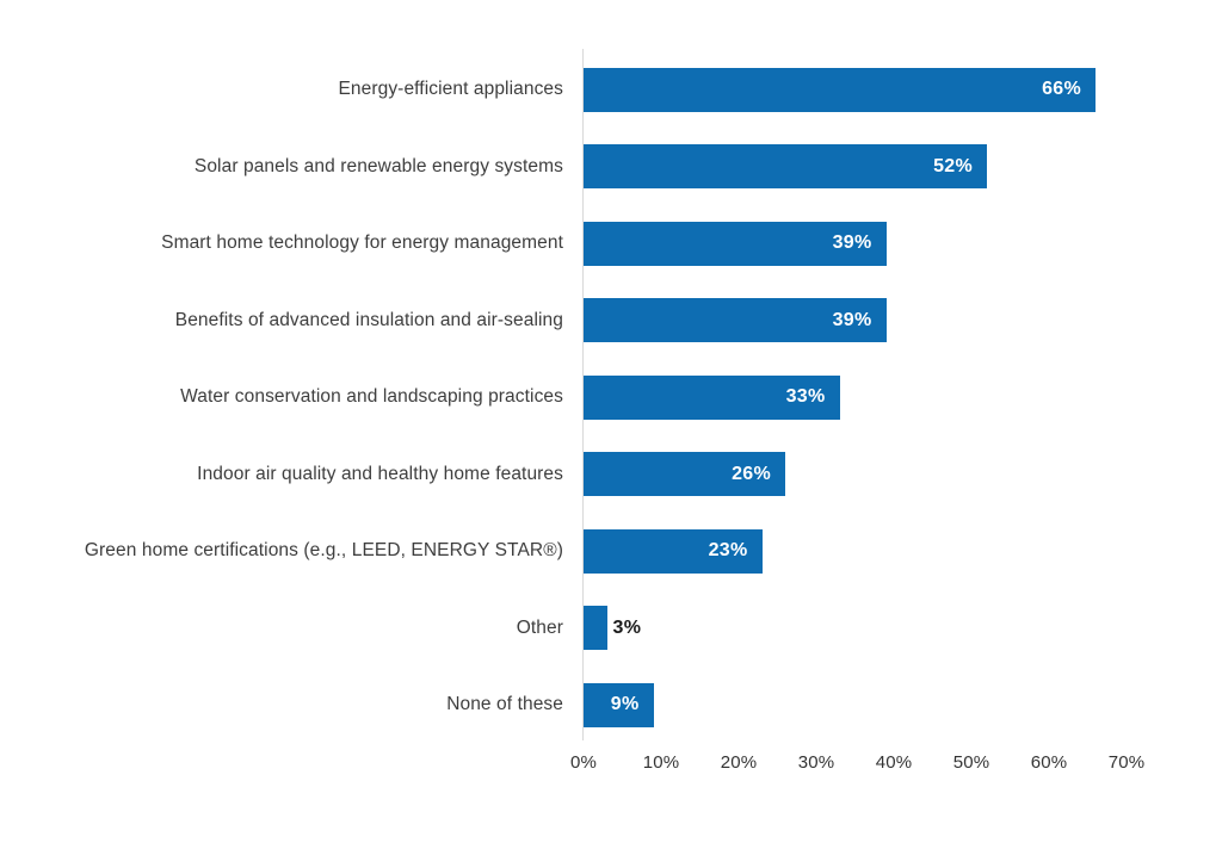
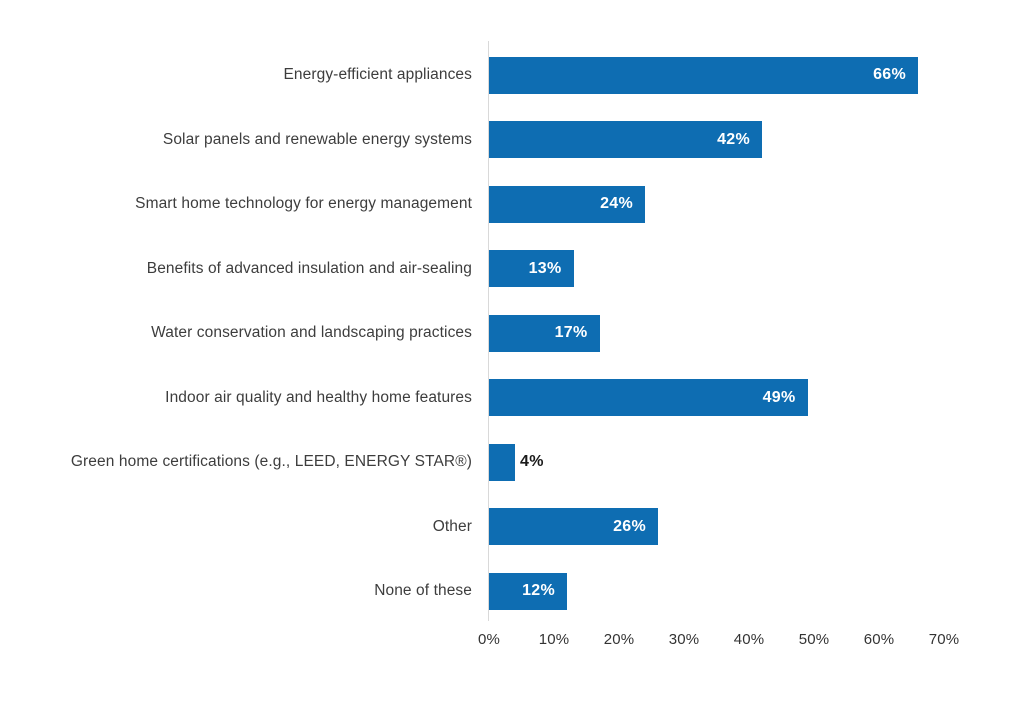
Solar panels and renewable energy systems: 52% -> 42%
Smart home technology for energy management: 39% -> 24%
Benefits of advanced insulation and air-sealing: 39% -> 13%
Water conservation and landscaping practices: 33% -> 17%
Indoor air quality and healthy home features: 26% -> 49%
Green home certifications (e.g., LEED, ENERGY STAR®): 23% -> 4%
Other: 3% -> 26%
None of these: 9% -> 12%
